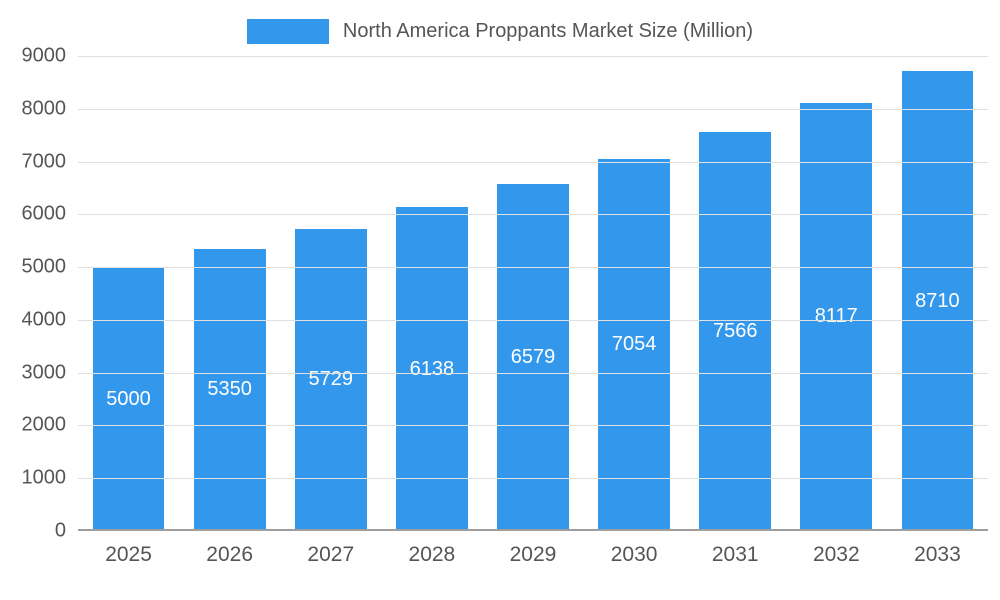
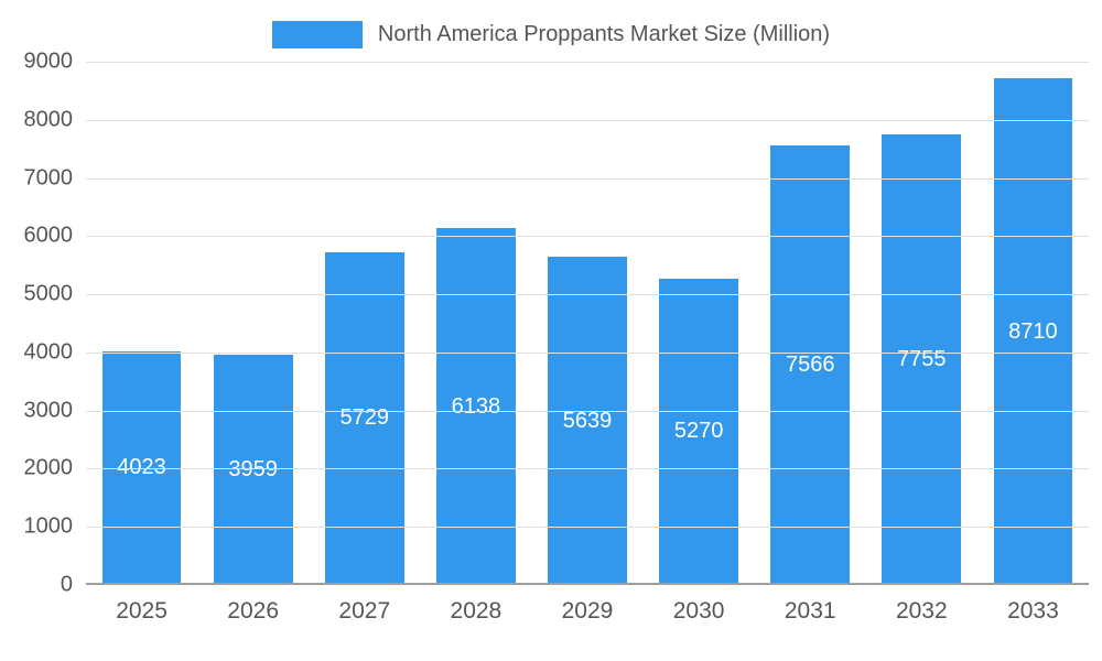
2025: 5000 -> 4023
2026: 5350 -> 3959
2029: 6579 -> 5639
2030: 7054 -> 5270
2032: 8117 -> 7755
